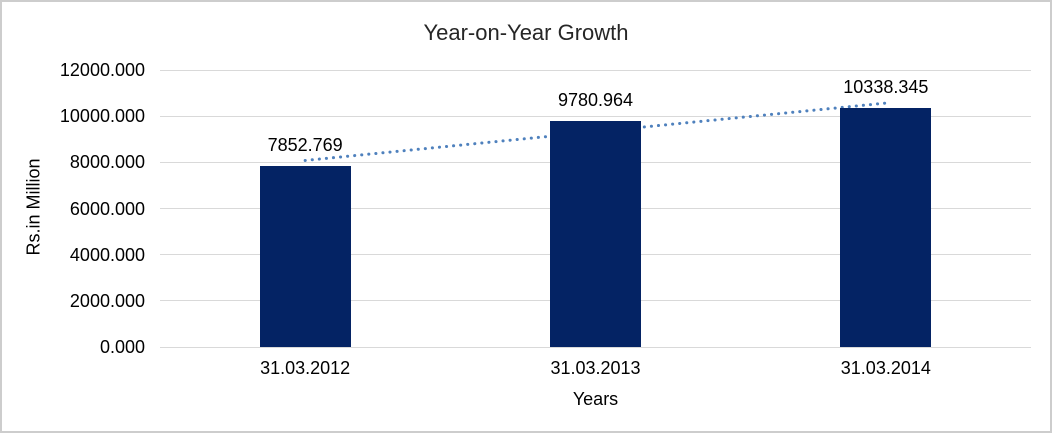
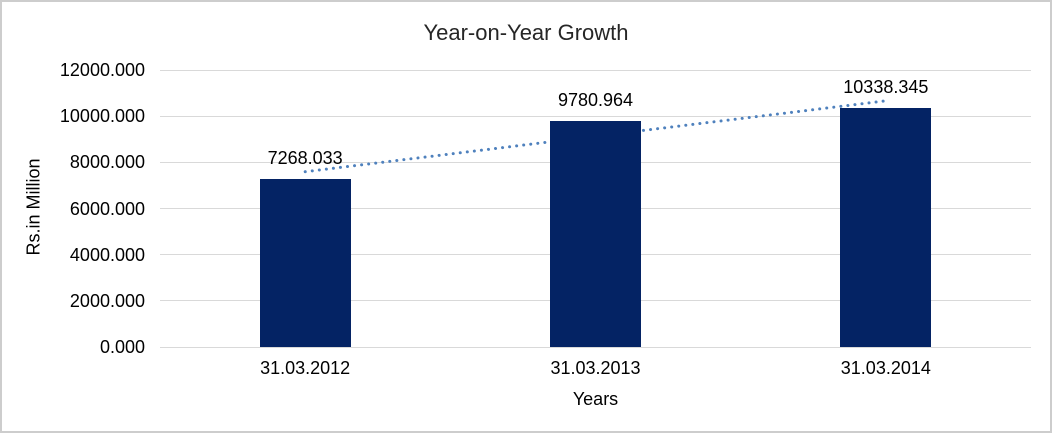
31.03.2012: 7852.769 -> 7268.033
